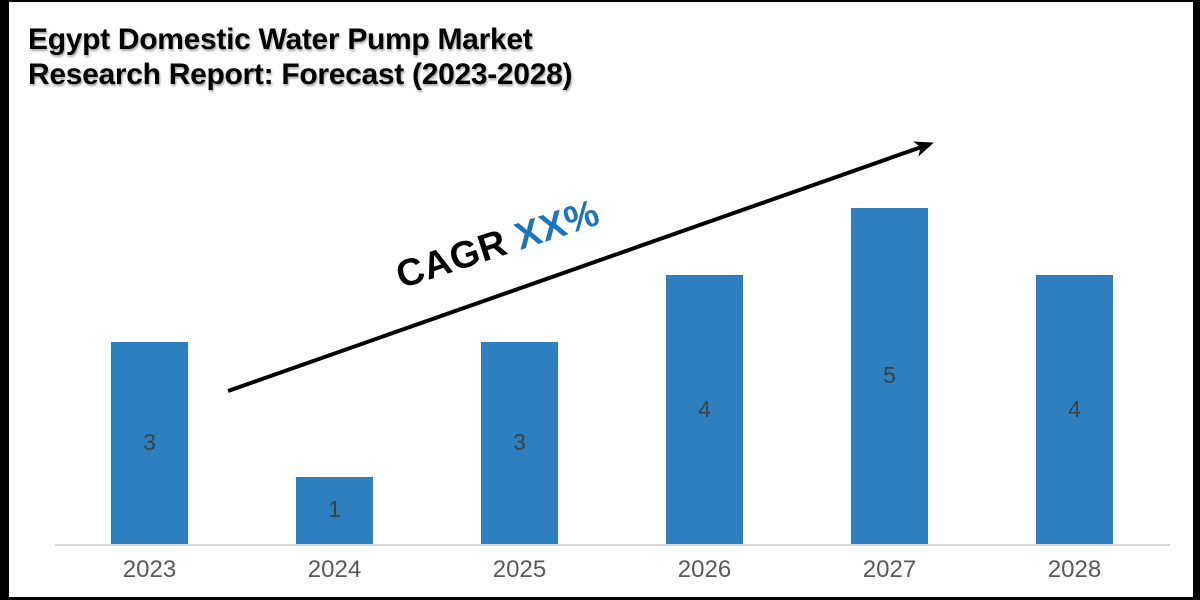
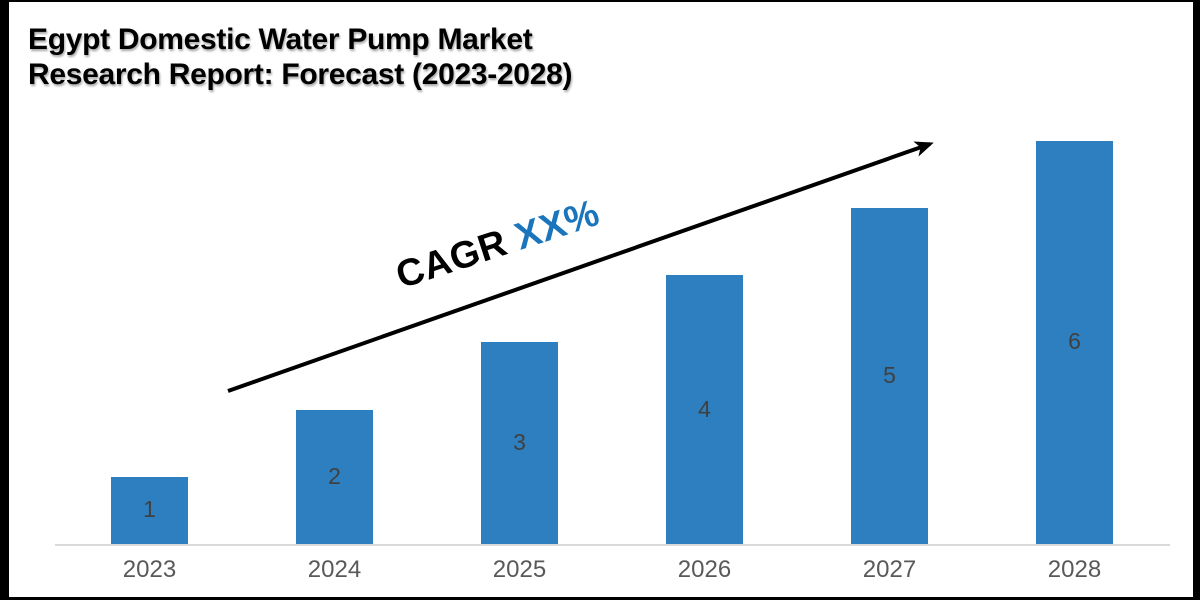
2023: 3 -> 1
2024: 1 -> 2
2028: 4 -> 6
